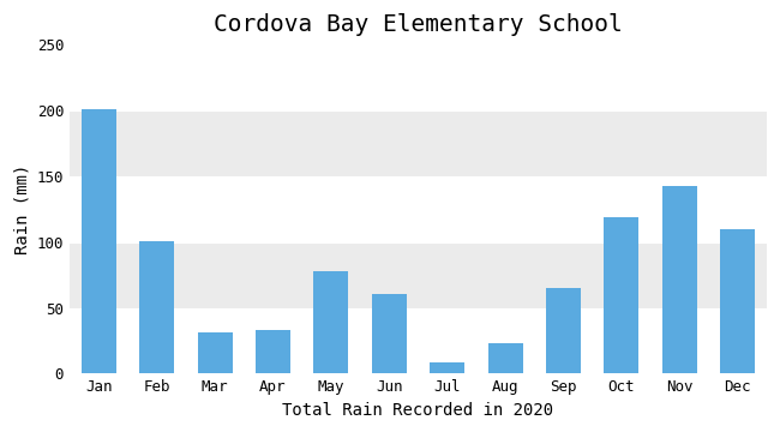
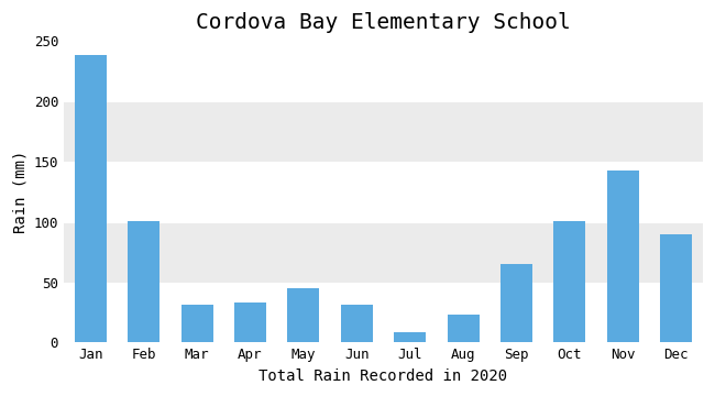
Jan: 201 -> 238
May: 78 -> 45
Jun: 61 -> 31
Oct: 119 -> 101
Dec: 110 -> 90
